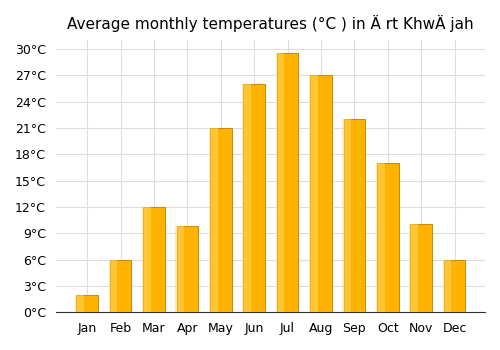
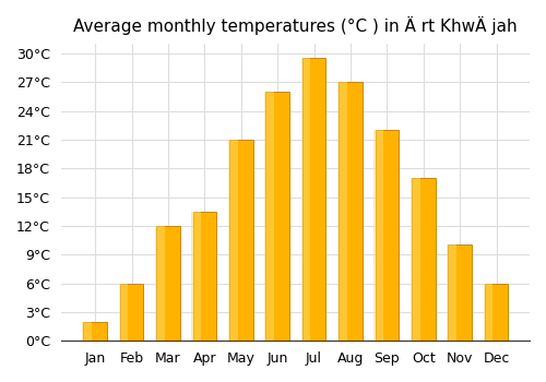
Apr: 9.8°C -> 13.5°C
